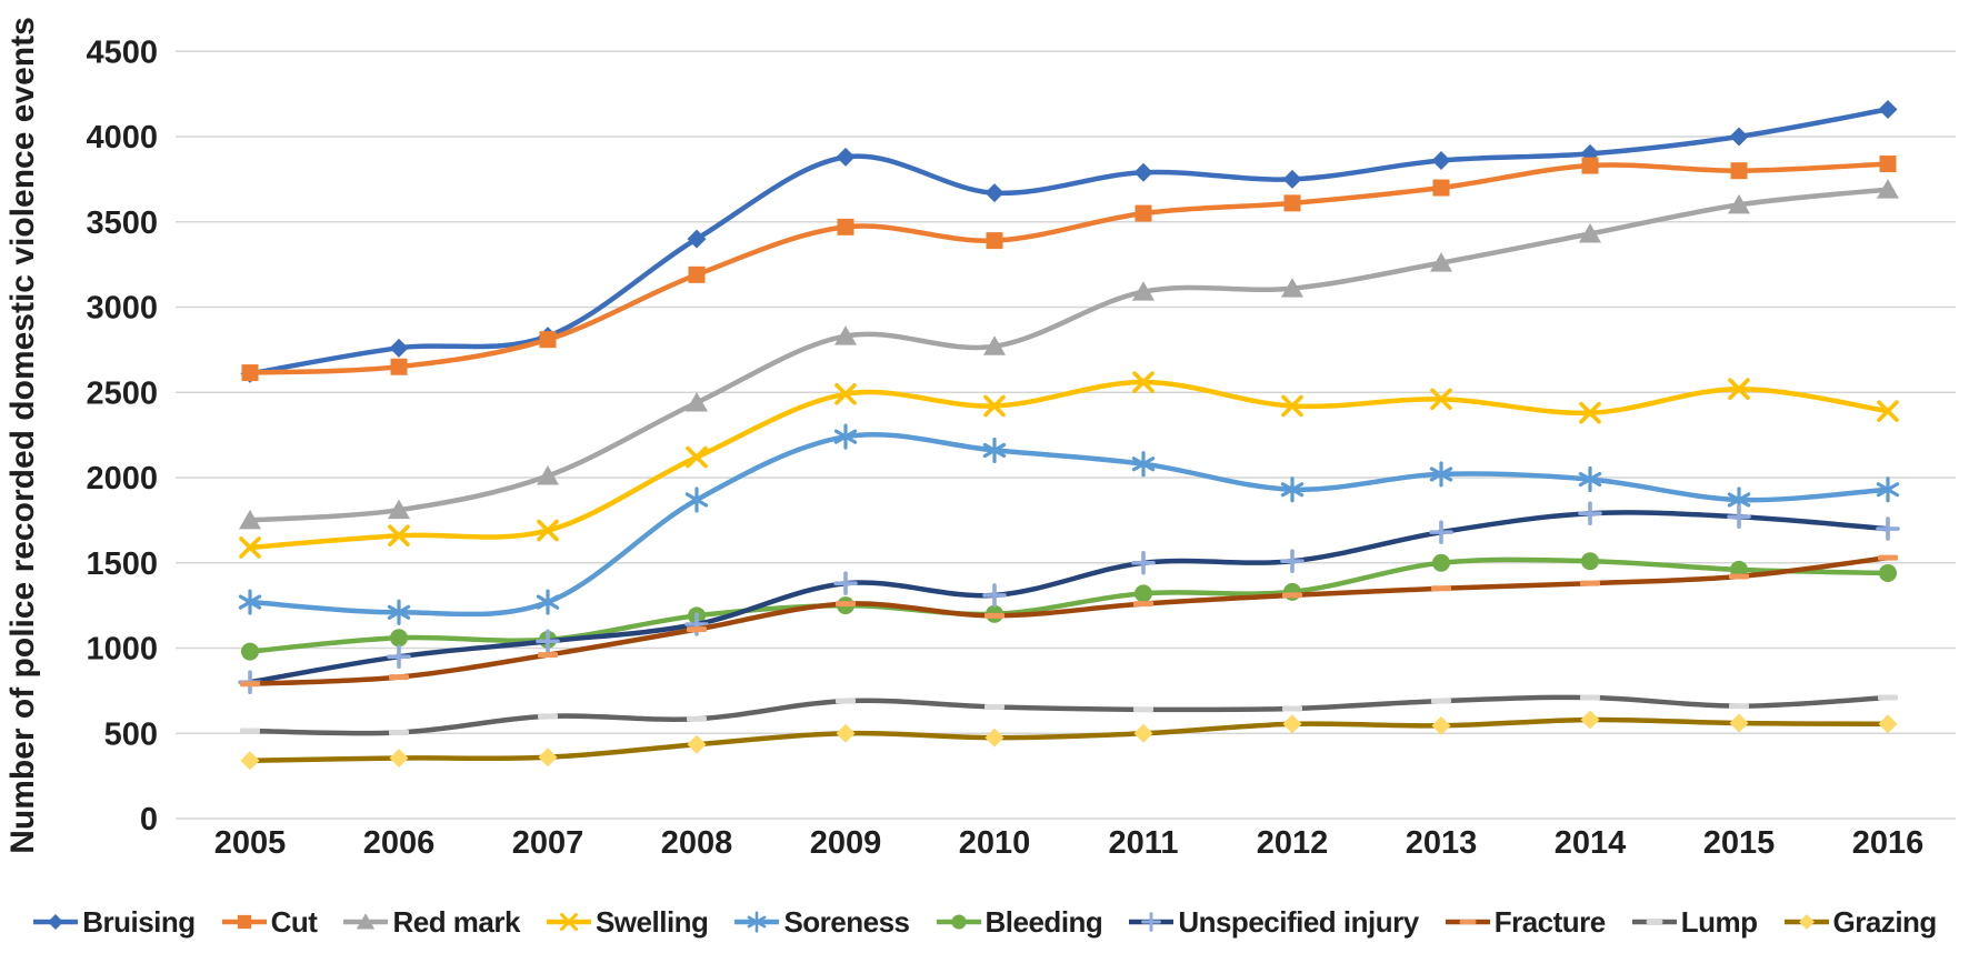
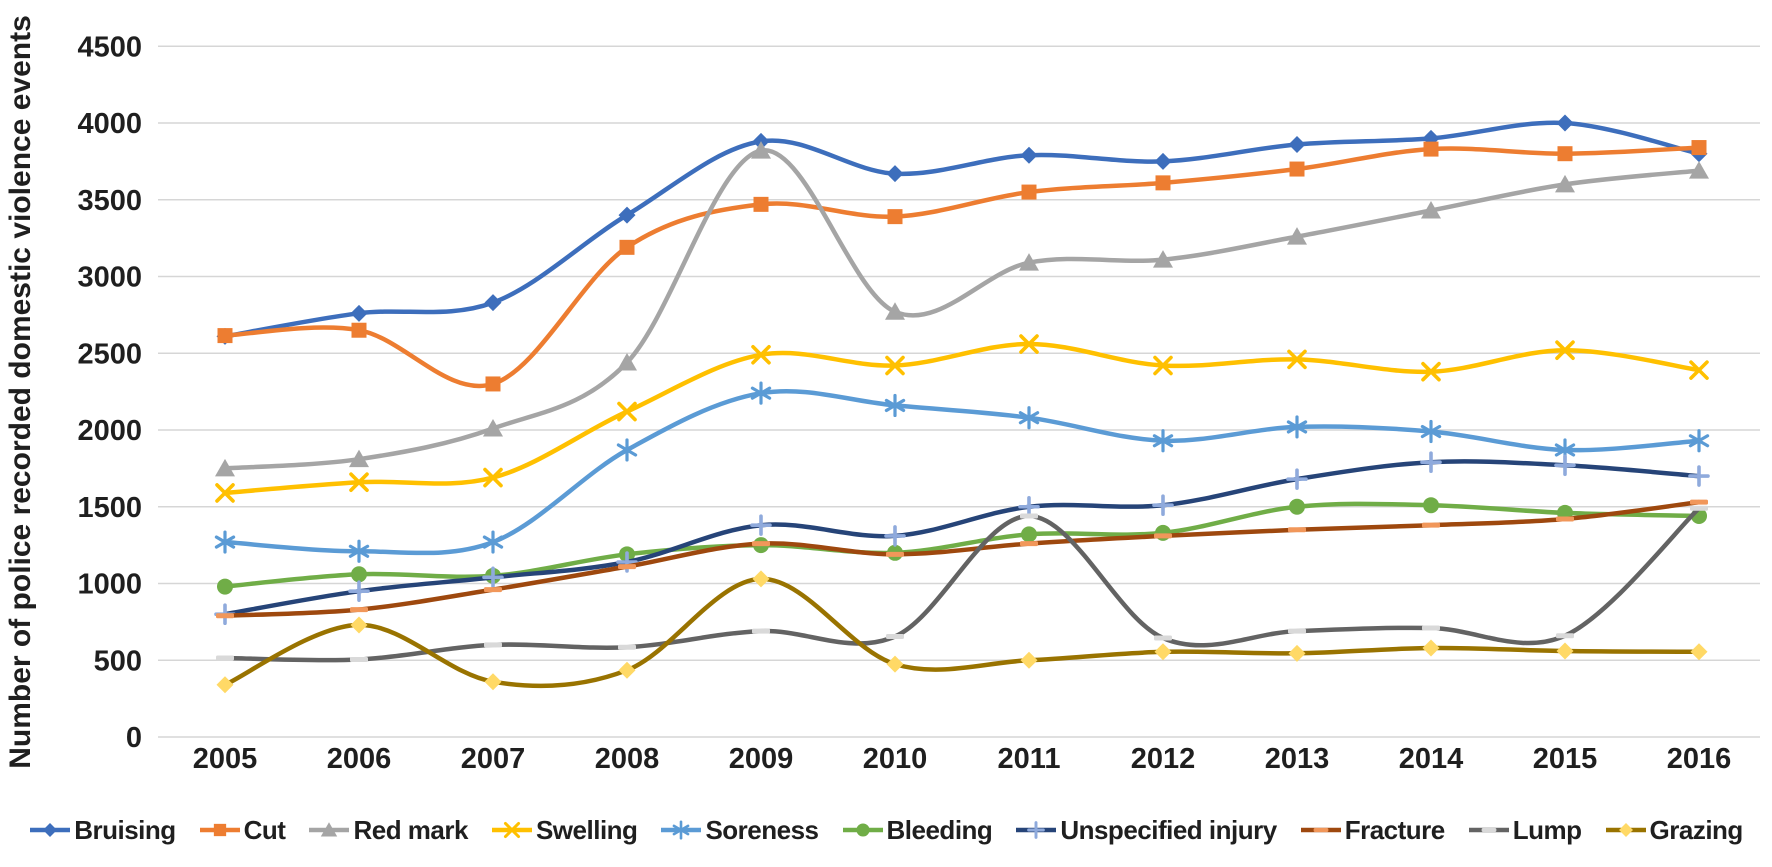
Grazing/2006: 360 -> 730
Cut/2007: 2810 -> 2300
Red mark/2009: 2830 -> 3820
Grazing/2009: 500 -> 1030
Lump/2011: 640 -> 1440
Bruising/2016: 4160 -> 3800
Lump/2016: 710 -> 1490
